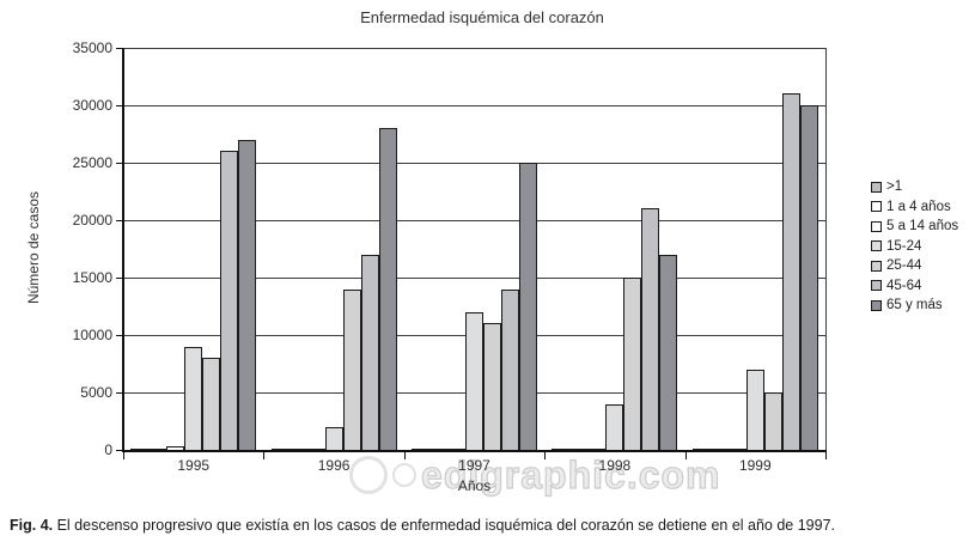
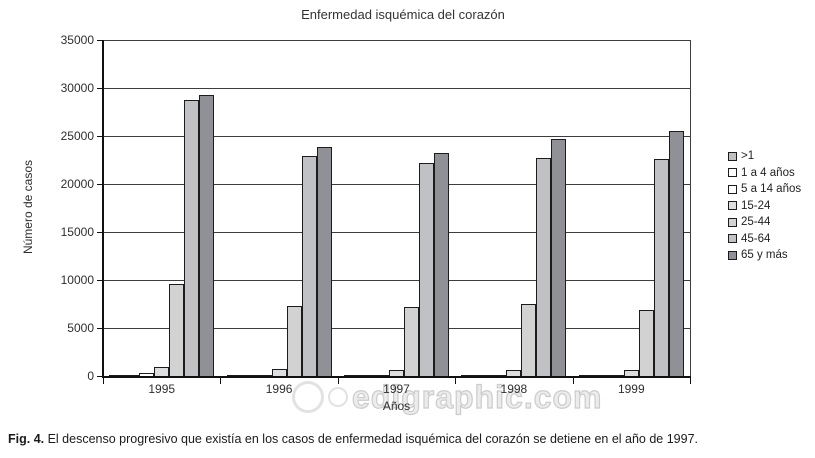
15-24/1995: 9000 -> 1000
25-44/1995: 8000 -> 10000
45-64/1995: 26000 -> 29000
65 y más/1995: 27000 -> 29000
15-24/1996: 2000 -> 1000
25-44/1996: 14000 -> 7000
45-64/1996: 17000 -> 23000
65 y más/1996: 28000 -> 24000
15-24/1997: 12000 -> 1000
25-44/1997: 11000 -> 7000
45-64/1997: 14000 -> 22000
65 y más/1997: 25000 -> 23000
15-24/1998: 4000 -> 1000
25-44/1998: 15000 -> 8000
45-64/1998: 21000 -> 23000
65 y más/1998: 17000 -> 25000
15-24/1999: 7000 -> 1000
25-44/1999: 5000 -> 7000
45-64/1999: 31000 -> 23000
65 y más/1999: 30000 -> 26000
